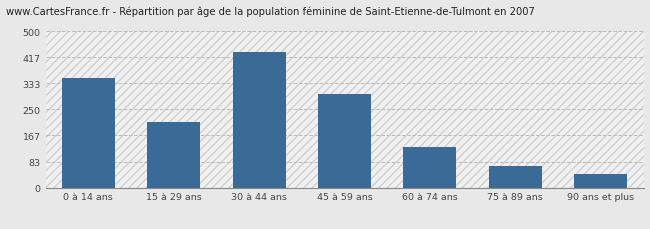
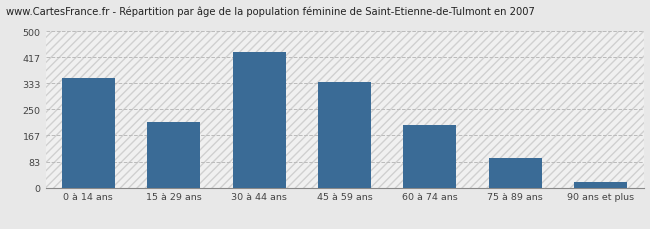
45 à 59 ans: 300 -> 338
60 à 74 ans: 130 -> 200
75 à 89 ans: 70 -> 95
90 ans et plus: 45 -> 18
